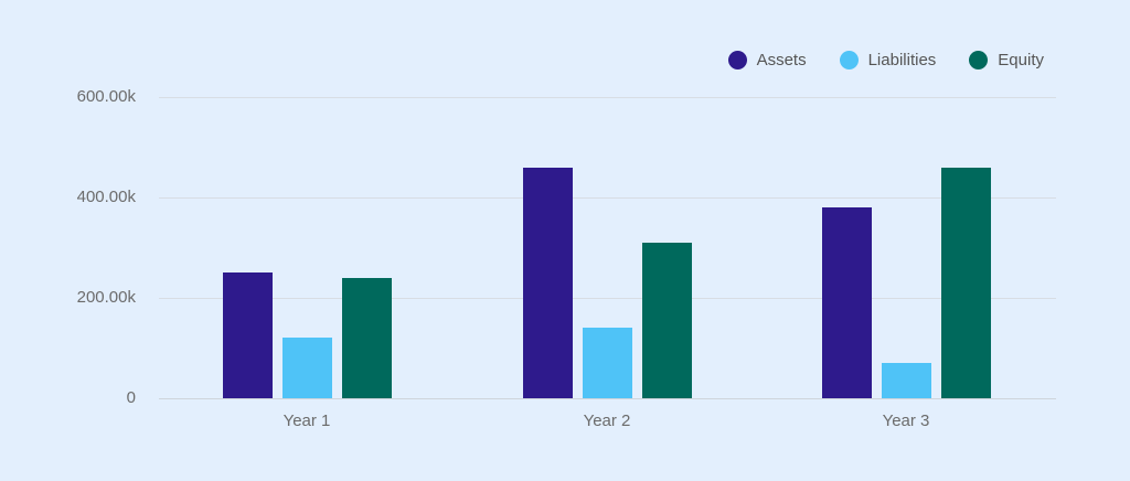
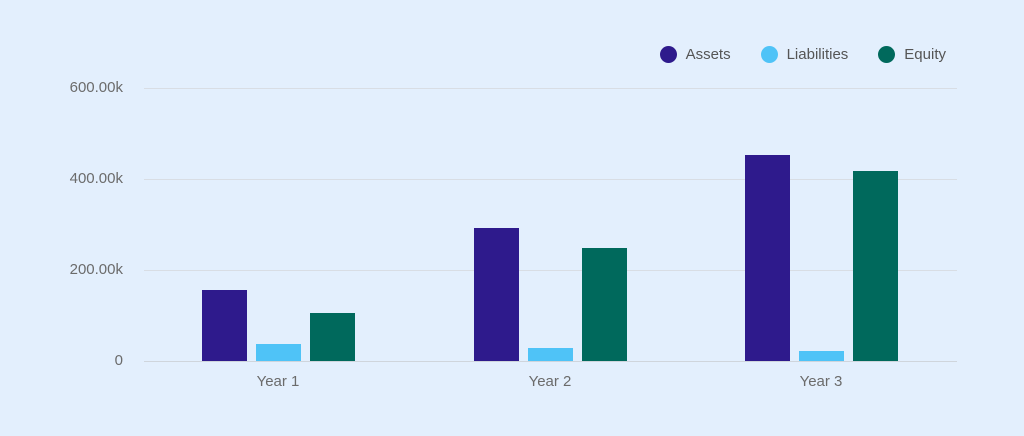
Assets/Year 1: 250k -> 160k
Liabilities/Year 1: 120k -> 40k
Equity/Year 1: 240k -> 100k
Assets/Year 2: 460k -> 290k
Liabilities/Year 2: 140k -> 30k
Equity/Year 2: 310k -> 250k
Assets/Year 3: 380k -> 450k
Liabilities/Year 3: 70k -> 20k
Equity/Year 3: 460k -> 420k
